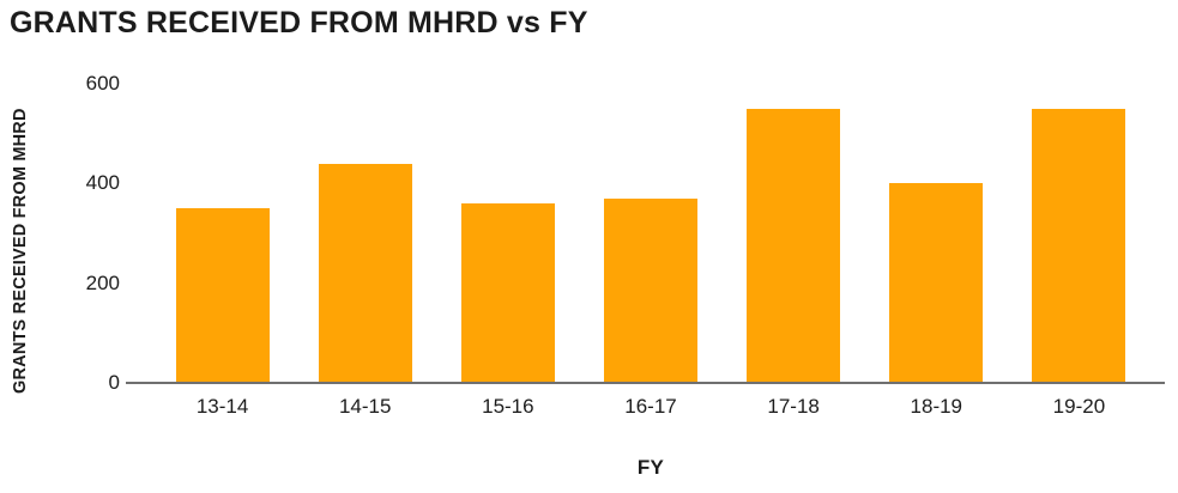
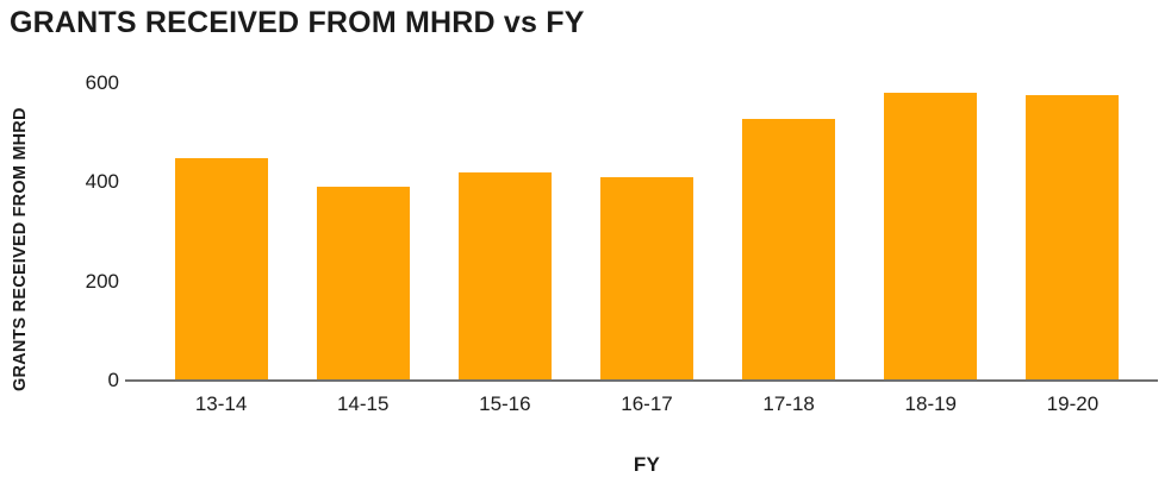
13-14: 350 -> 450
14-15: 440 -> 390
15-16: 360 -> 420
16-17: 370 -> 410
17-18: 550 -> 530
18-19: 400 -> 580
19-20: 550 -> 580
